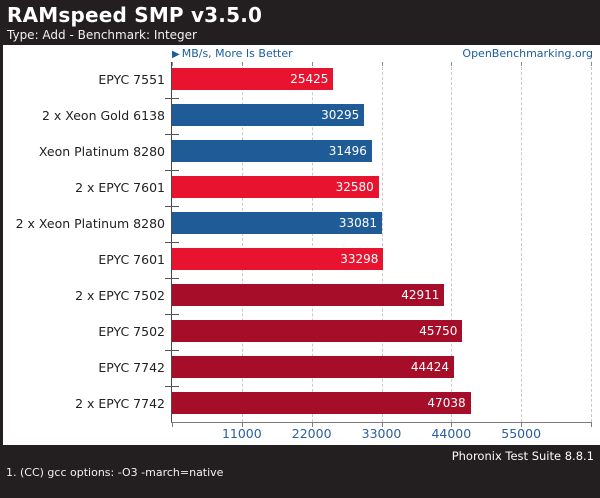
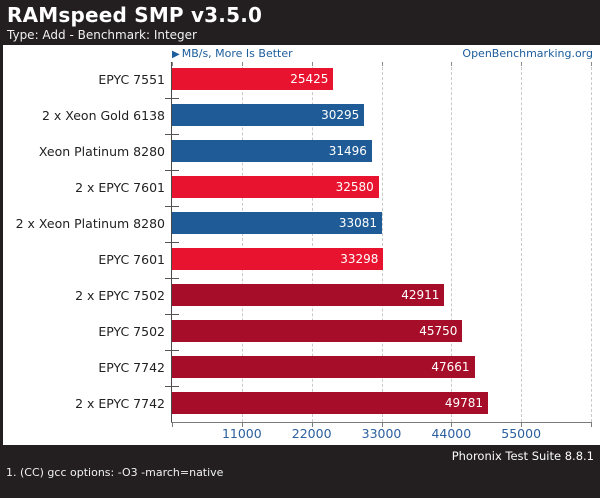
EPYC 7742: 44424 -> 47661
2 x EPYC 7742: 47038 -> 49781
